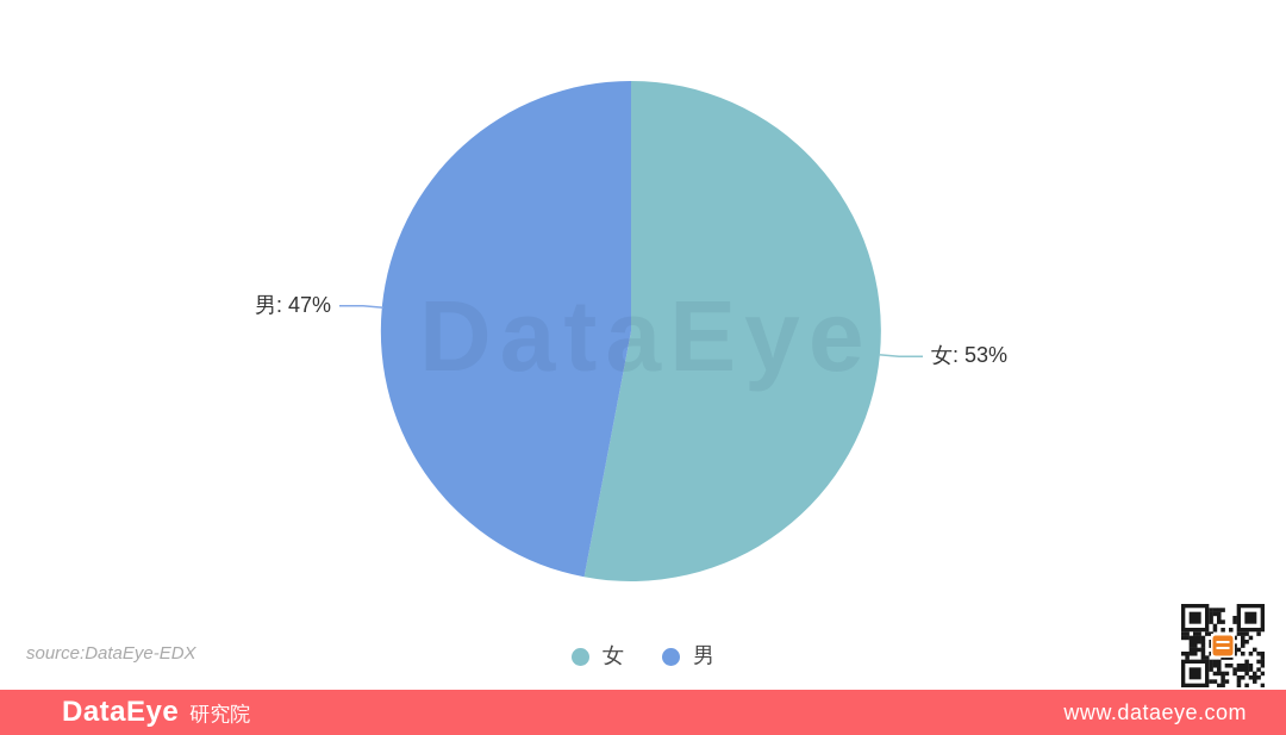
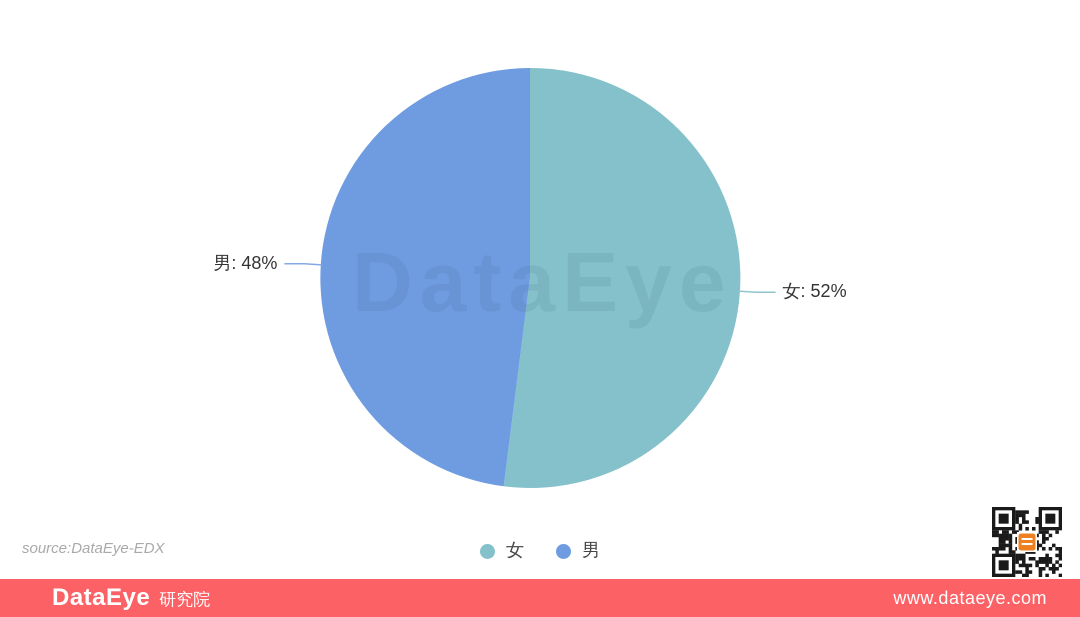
女: 53% -> 52%
男: 47% -> 48%
